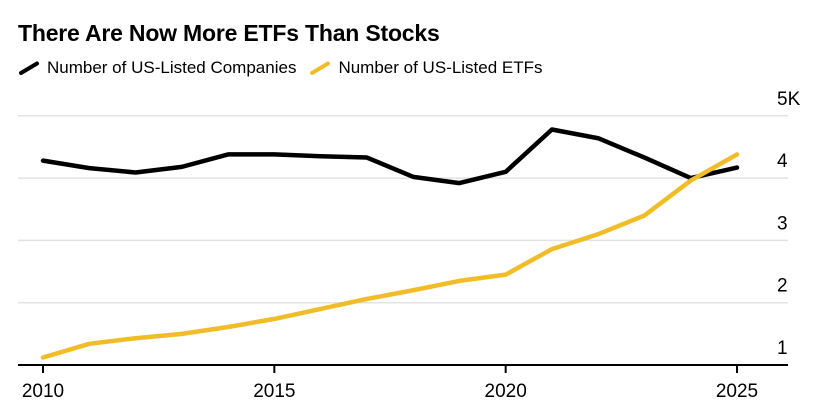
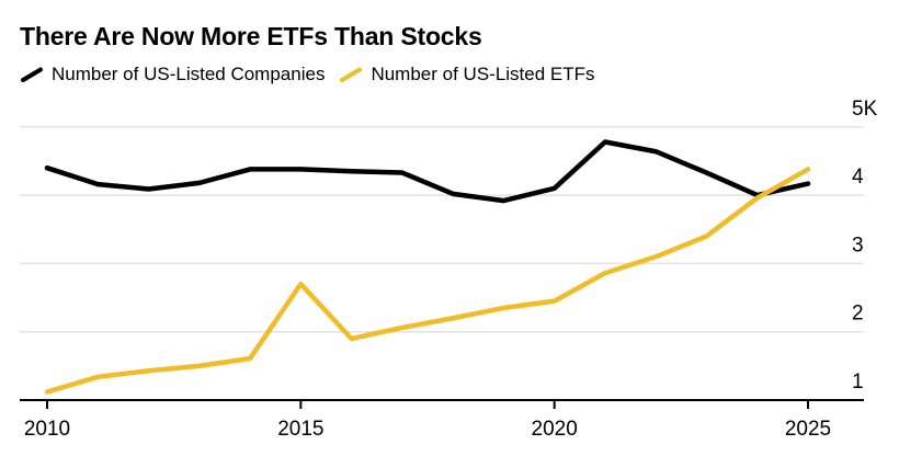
Number of US-Listed Companies/2010: 4.3K -> 4.4K
Number of US-Listed ETFs/2015: 1.7K -> 2.7K
